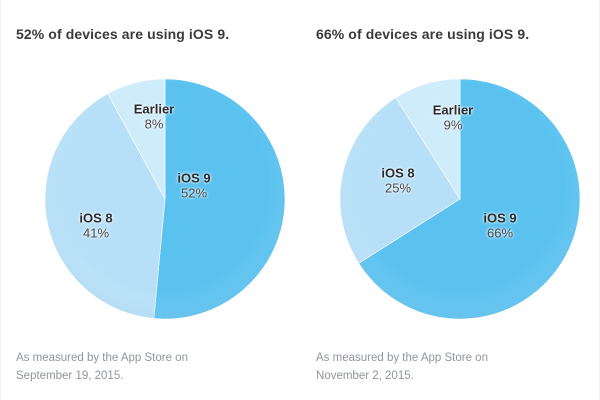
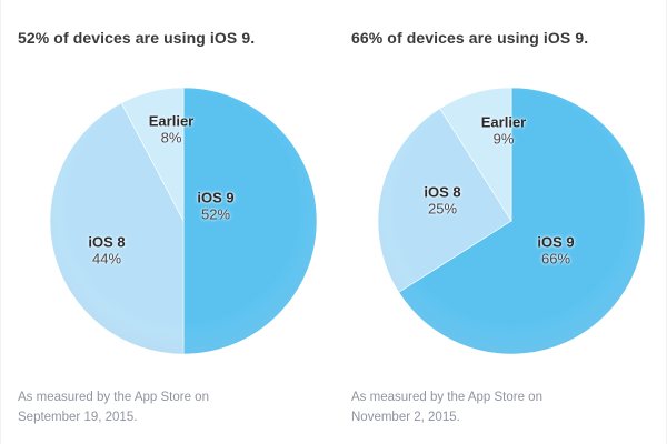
52% of devices are using iOS 9./iOS 8: 41% -> 44%
